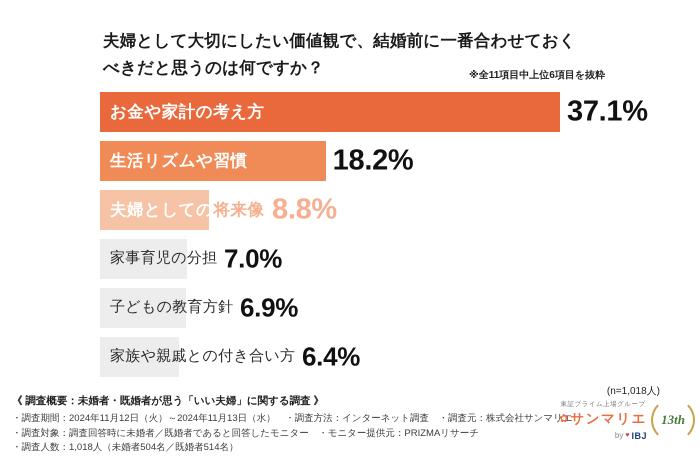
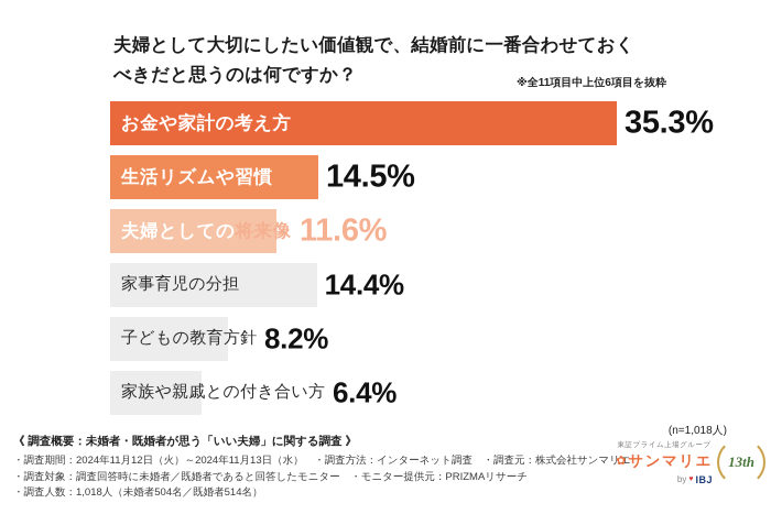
お金や家計の考え方: 37.1% -> 35.3%
生活リズムや習慣: 18.2% -> 14.5%
夫婦としての将来像: 8.8% -> 11.6%
家事育児の分担: 7.0% -> 14.4%
子どもの教育方針: 6.9% -> 8.2%
